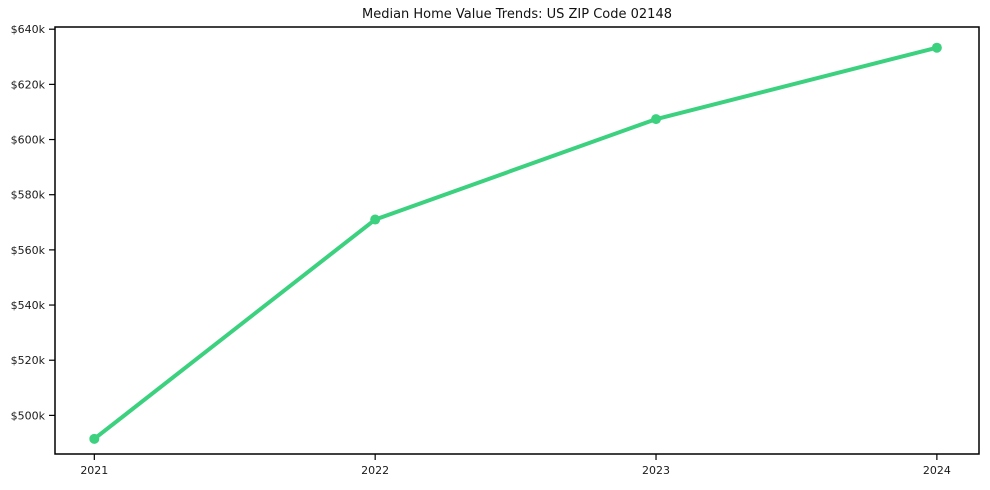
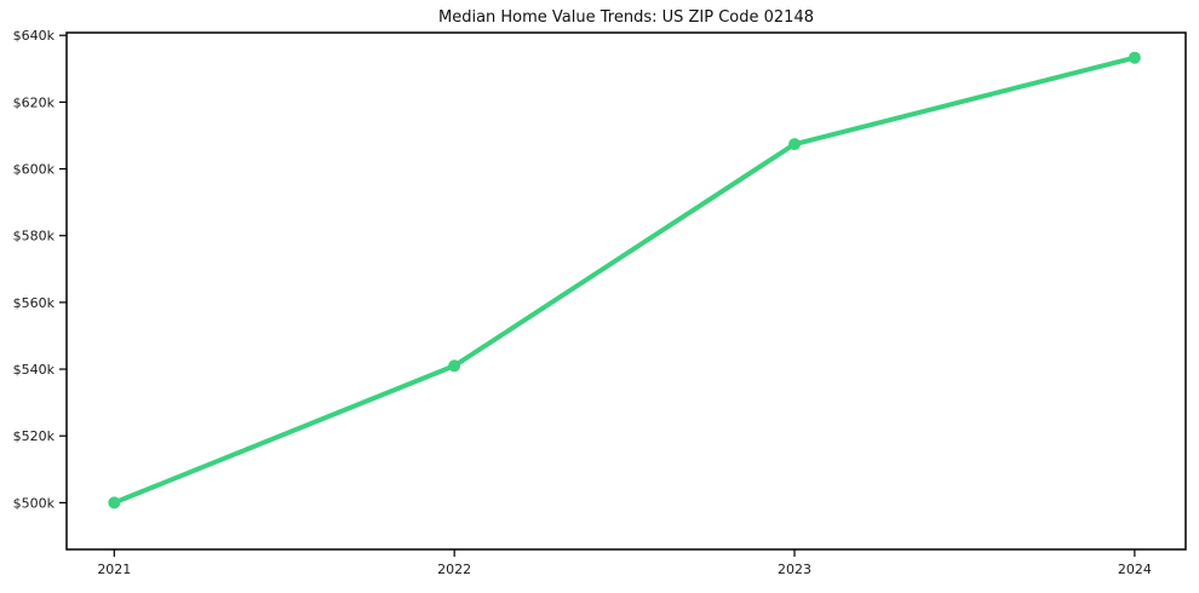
2021: $492k -> $500k
2022: $571k -> $541k
